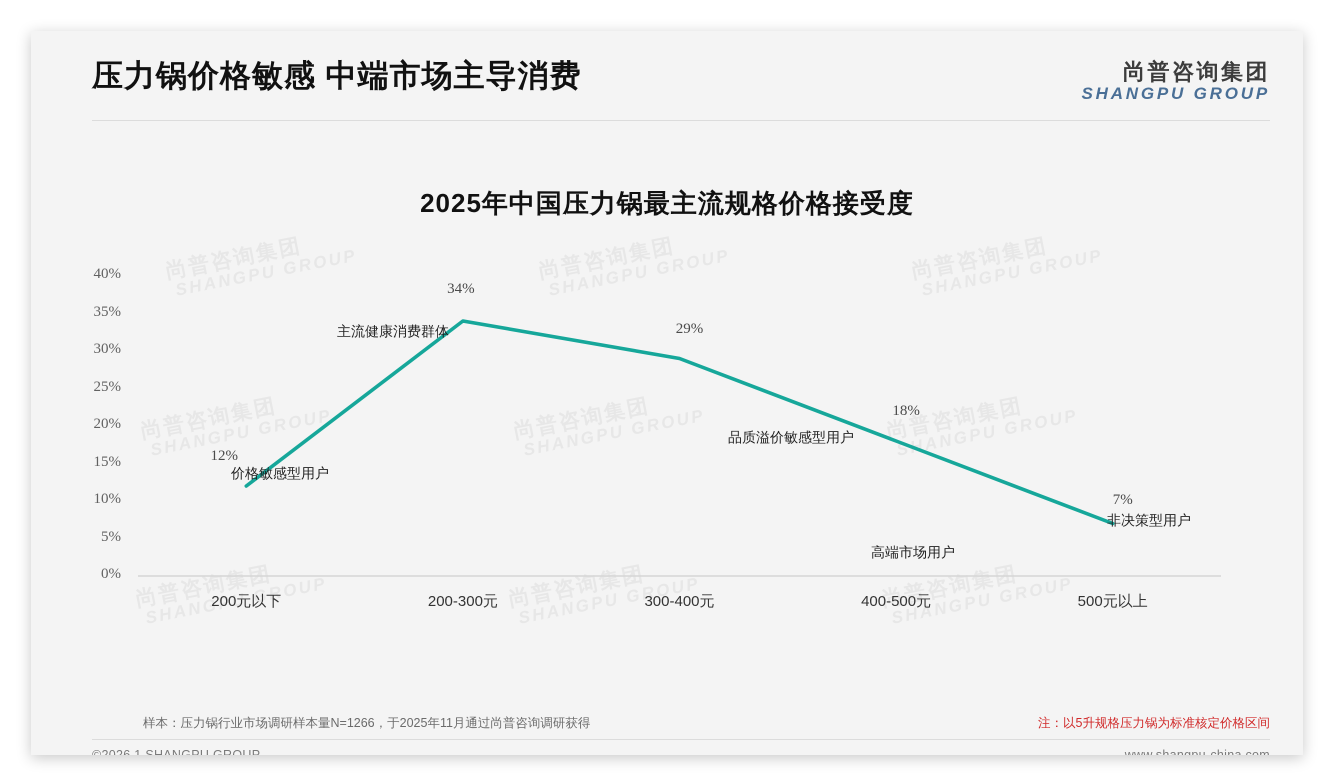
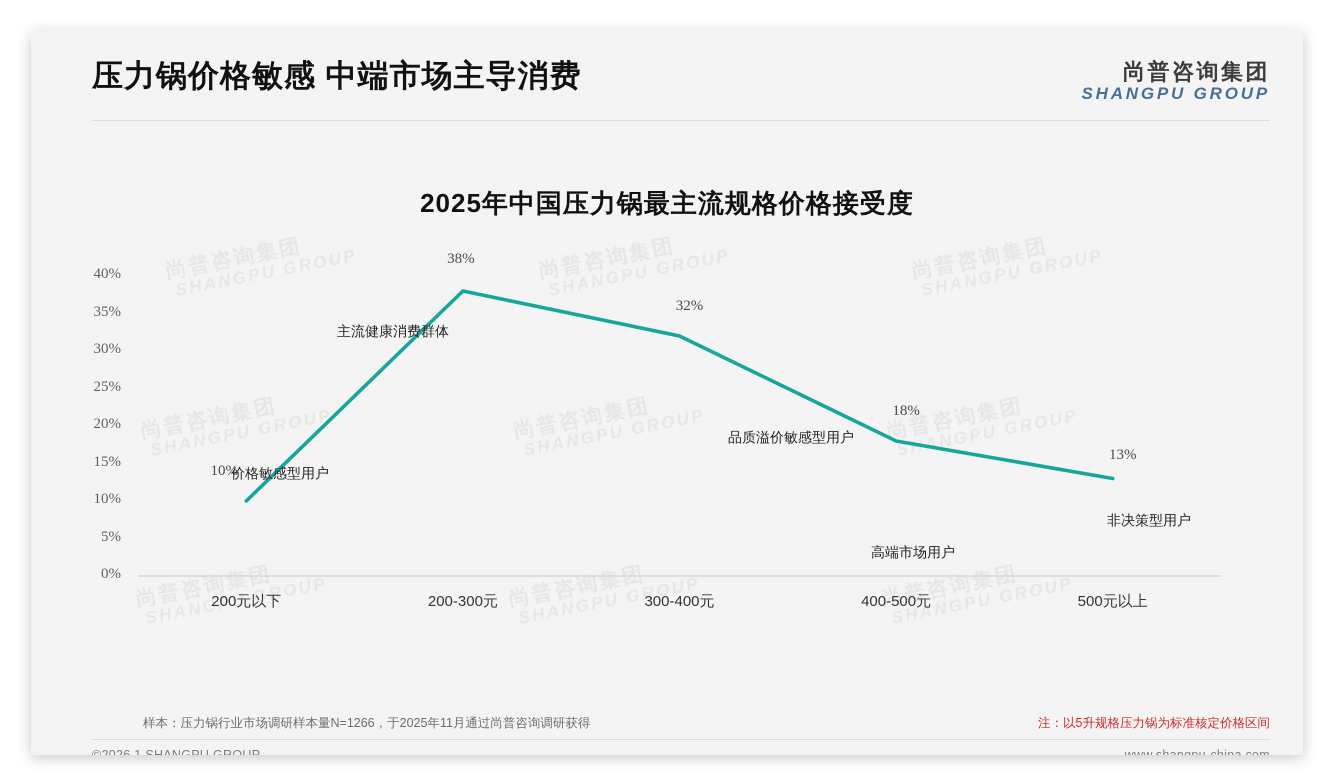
200元以下: 12% -> 10%
200-300元: 34% -> 38%
300-400元: 29% -> 32%
500元以上: 7% -> 13%
